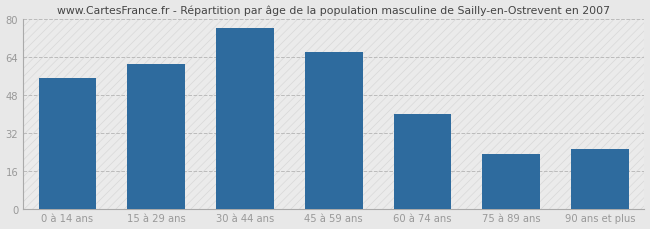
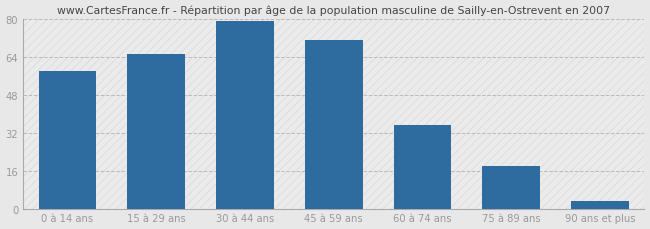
0 à 14 ans: 55 -> 58
15 à 29 ans: 61 -> 65
30 à 44 ans: 76 -> 79
45 à 59 ans: 66 -> 71
60 à 74 ans: 40 -> 35
75 à 89 ans: 23 -> 18
90 ans et plus: 25 -> 3
